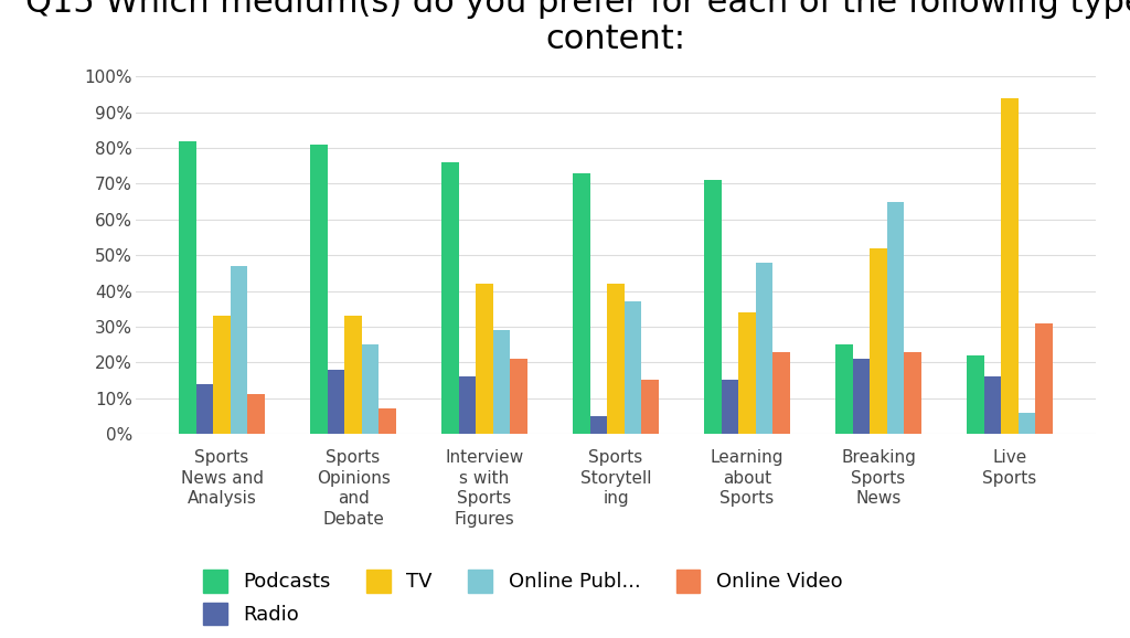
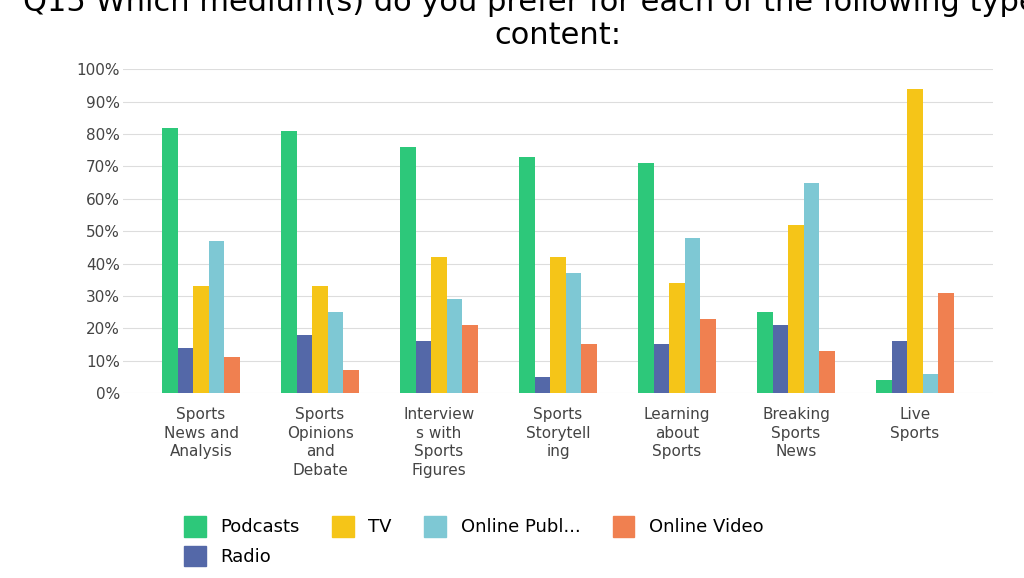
Online Video/Breaking Sports News: 23% -> 13%
Podcasts/Live Sports: 22% -> 4%
